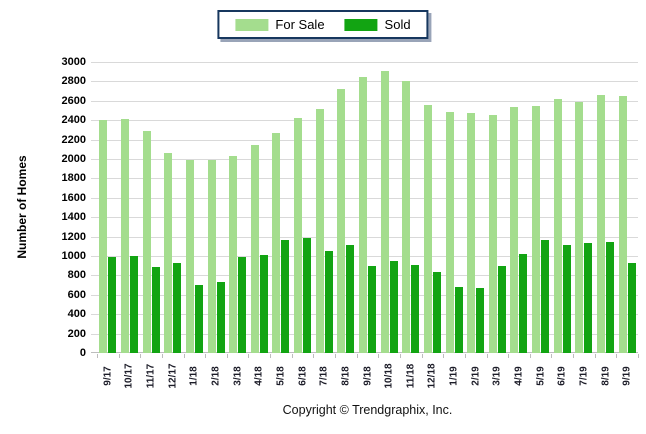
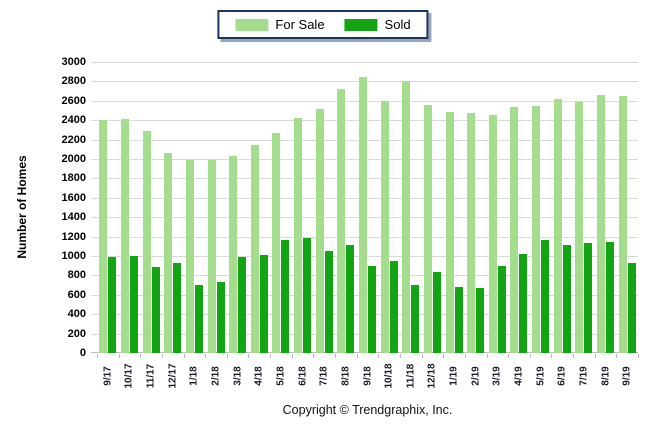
For Sale/10/18: 2900 -> 2600
Sold/11/18: 900 -> 700
